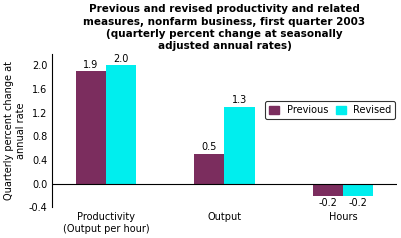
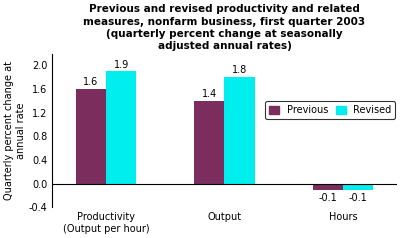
Previous/Productivity (Output per hour): 1.9 -> 1.6
Revised/Productivity (Output per hour): 2.0 -> 1.9
Previous/Output: 0.5 -> 1.4
Revised/Output: 1.3 -> 1.8
Previous/Hours: -0.2 -> -0.1
Revised/Hours: -0.2 -> -0.1
